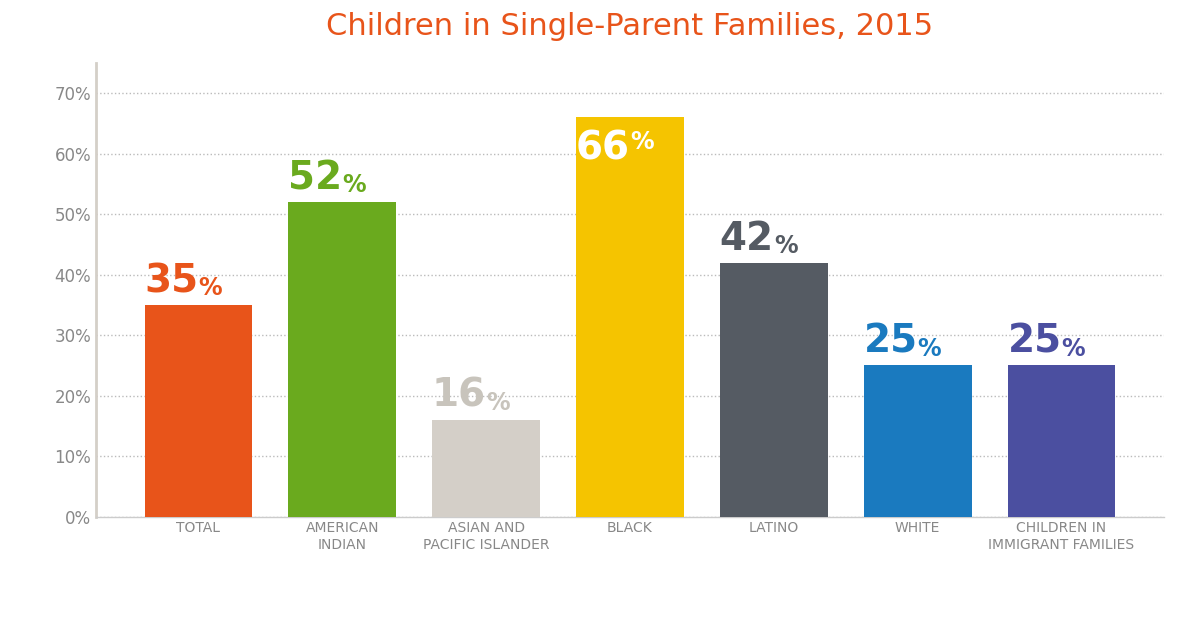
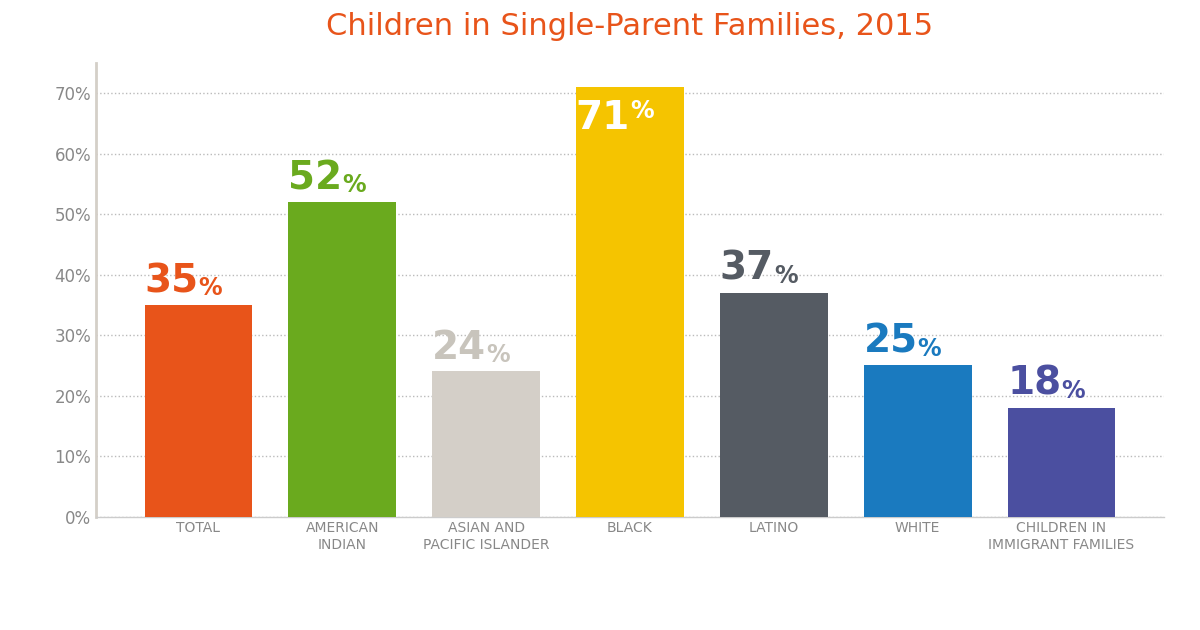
ASIAN AND PACIFIC ISLANDER: 16 -> 24
BLACK: 66 -> 71
LATINO: 42 -> 37
CHILDREN IN IMMIGRANT FAMILIES: 25 -> 18
